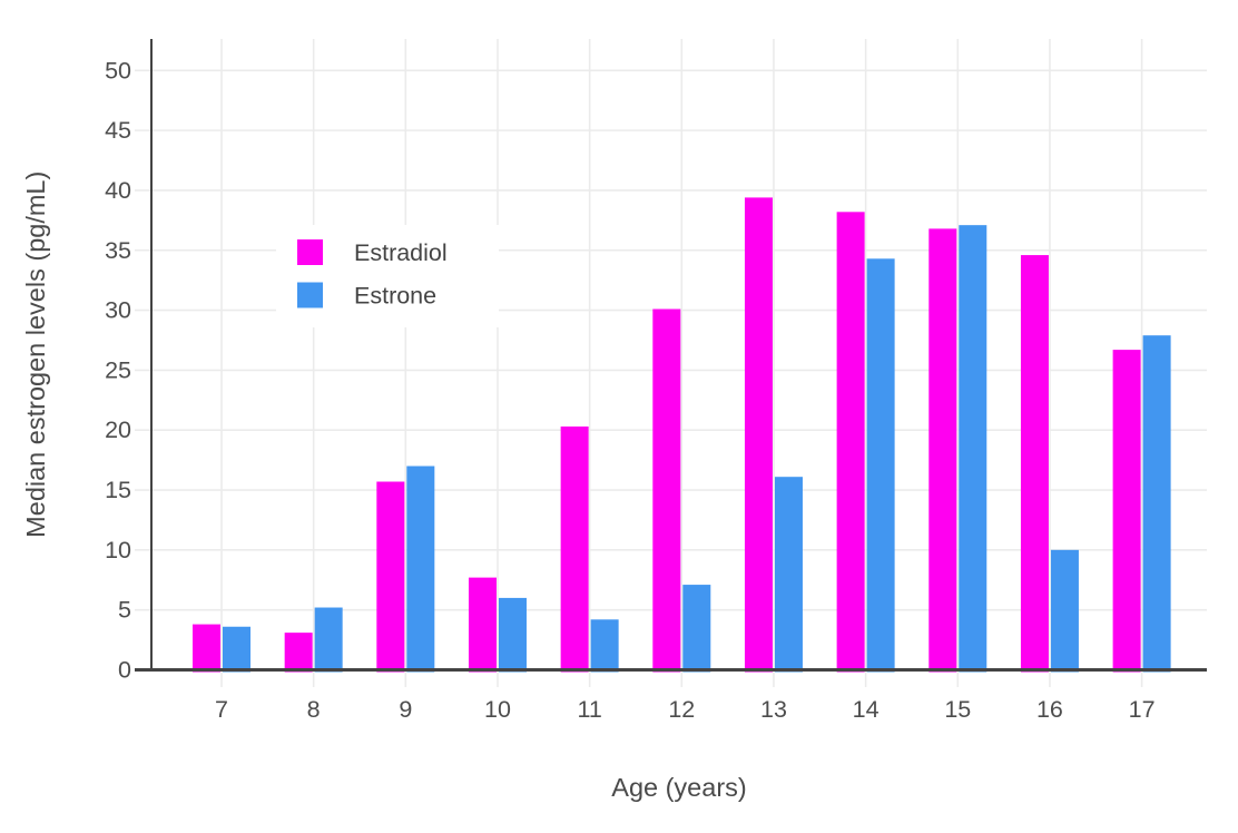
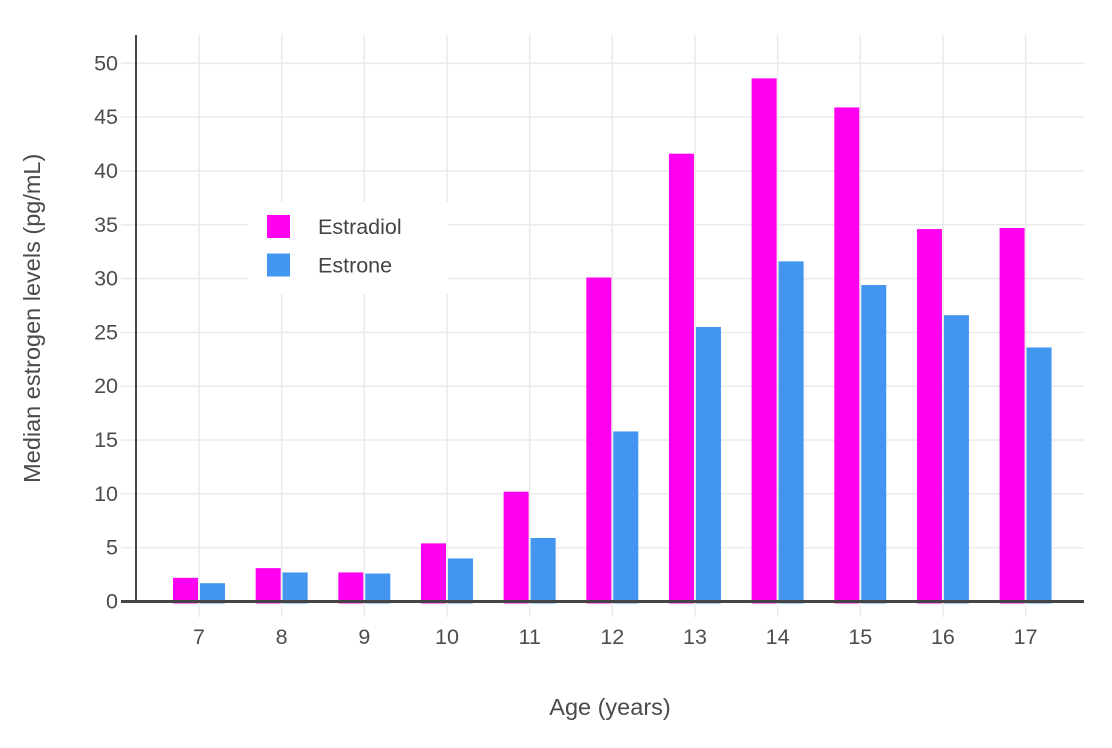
Estradiol/7: 3.8 -> 2.2
Estrone/7: 3.6 -> 1.7
Estrone/8: 5.2 -> 2.7
Estradiol/9: 15.7 -> 2.7
Estrone/9: 17.0 -> 2.6
Estradiol/10: 7.7 -> 5.4
Estrone/10: 6.0 -> 4.0
Estradiol/11: 20.3 -> 10.2
Estrone/11: 4.2 -> 5.9
Estrone/12: 7.1 -> 15.8
Estradiol/13: 39.4 -> 41.6
Estrone/13: 16.1 -> 25.5
Estradiol/14: 38.2 -> 48.6
Estrone/14: 34.3 -> 31.6
Estradiol/15: 36.8 -> 45.9
Estrone/15: 37.1 -> 29.4
Estrone/16: 10.0 -> 26.6
Estradiol/17: 26.7 -> 34.7
Estrone/17: 27.9 -> 23.6
